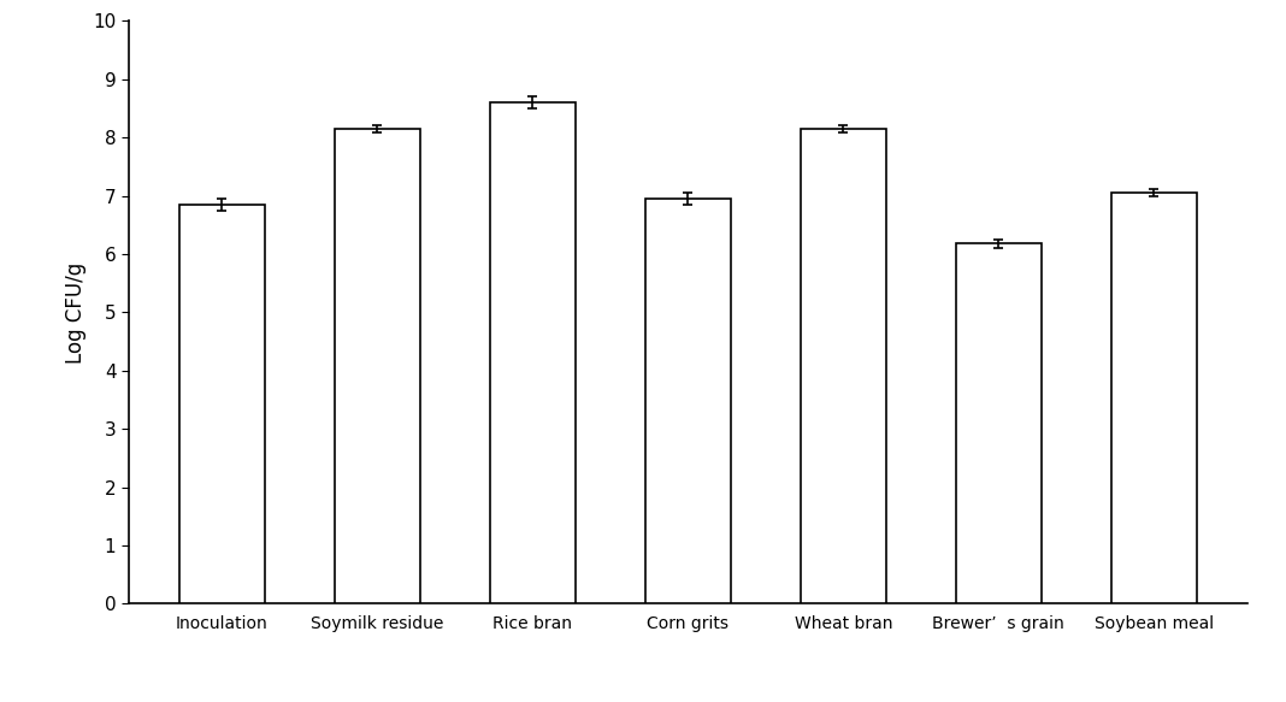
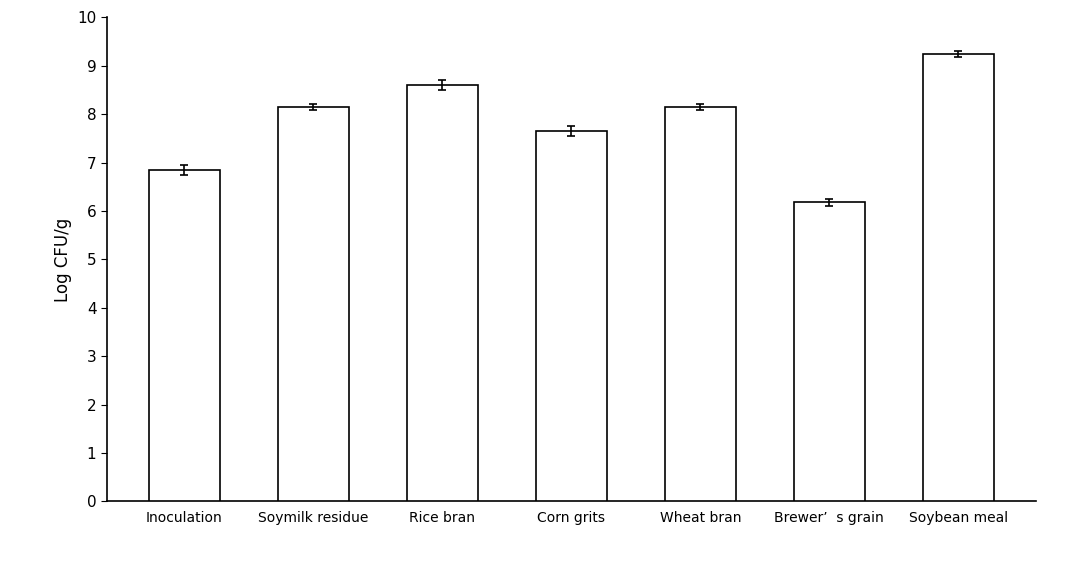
Corn grits: 6.95 -> 7.65
Soybean meal: 7.05 -> 9.25
